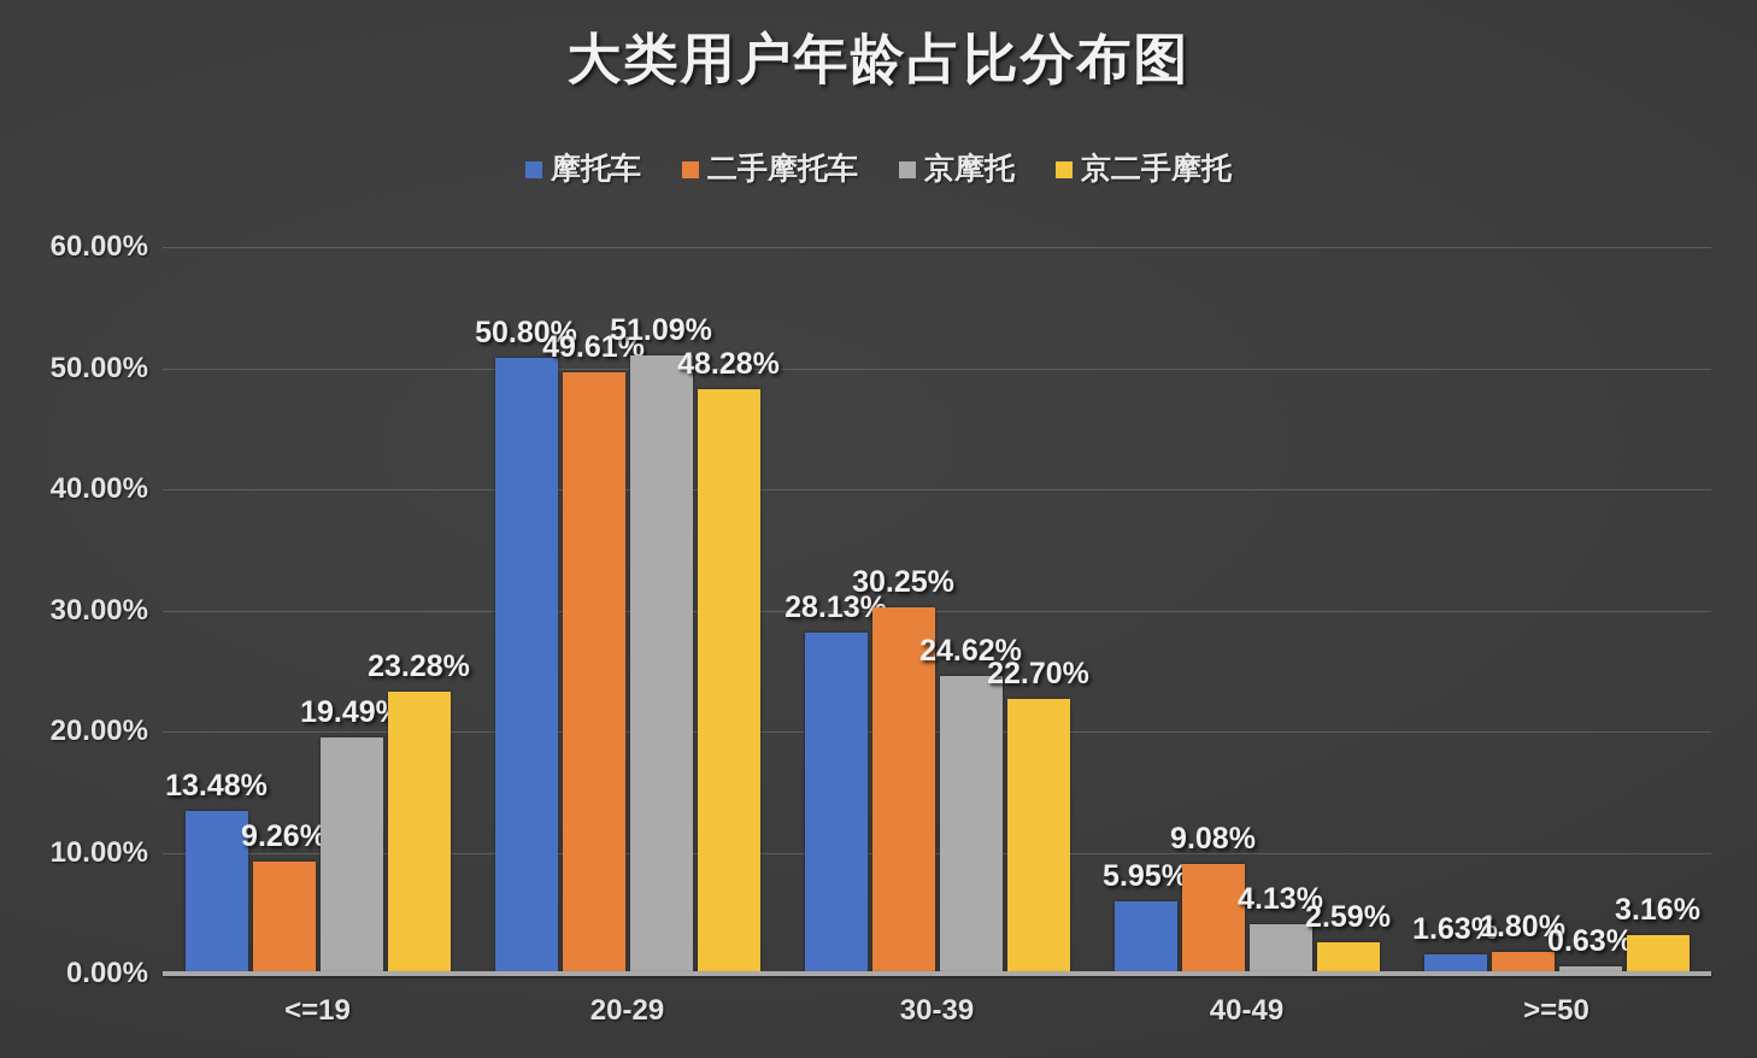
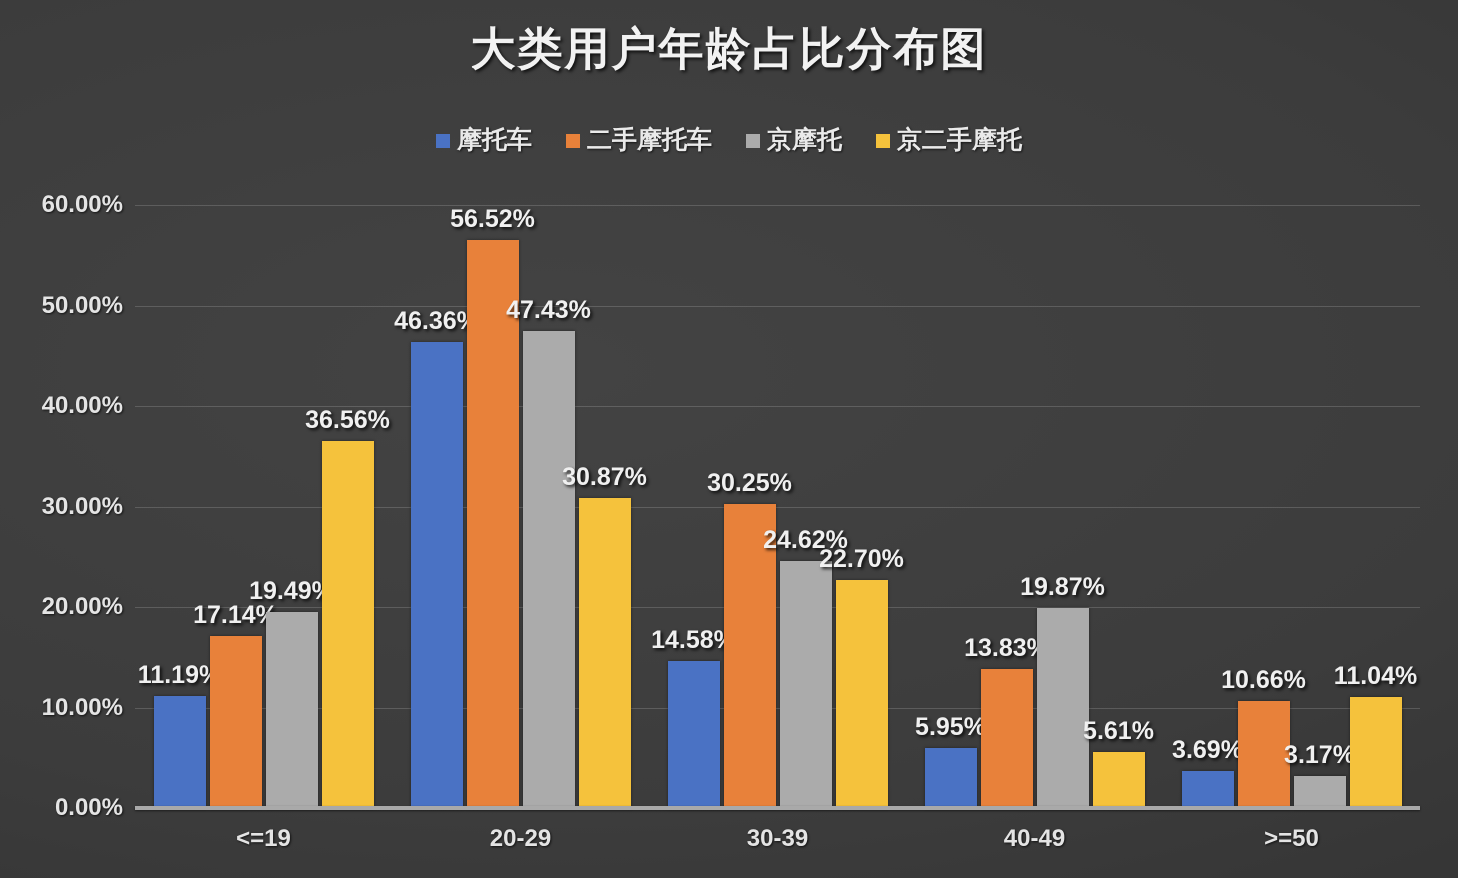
摩托车/<=19: 13.48% -> 11.19%
二手摩托车/<=19: 9.26% -> 17.14%
京二手摩托/<=19: 23.28% -> 36.56%
摩托车/20-29: 50.80% -> 46.36%
二手摩托车/20-29: 49.61% -> 56.52%
京摩托/20-29: 51.09% -> 47.43%
京二手摩托/20-29: 48.28% -> 30.87%
摩托车/30-39: 28.13% -> 14.58%
二手摩托车/40-49: 9.08% -> 13.83%
京摩托/40-49: 4.13% -> 19.87%
京二手摩托/40-49: 2.59% -> 5.61%
摩托车/>=50: 1.63% -> 3.69%
二手摩托车/>=50: 1.80% -> 10.66%
京摩托/>=50: 0.63% -> 3.17%
京二手摩托/>=50: 3.16% -> 11.04%
